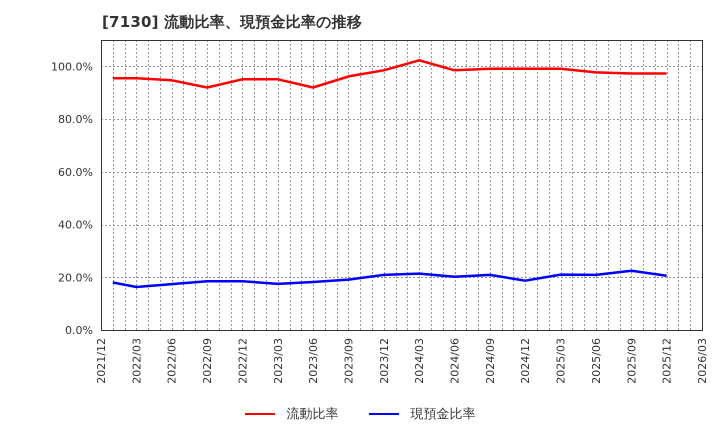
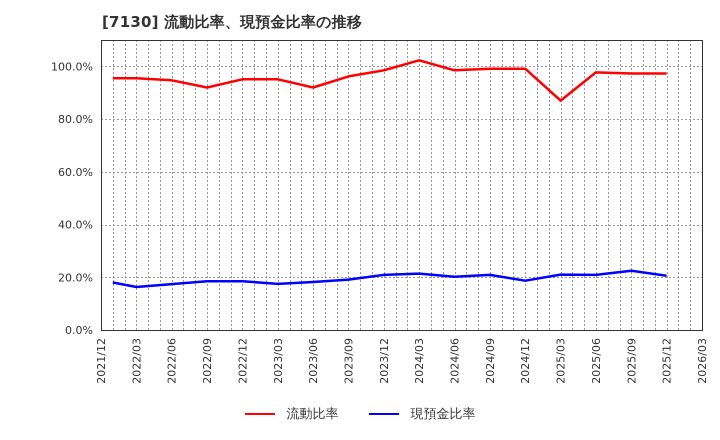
流動比率/2025/03: 99% -> 87%
